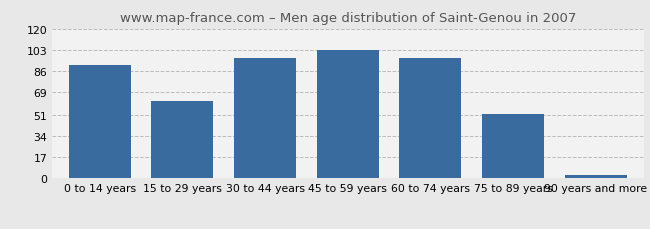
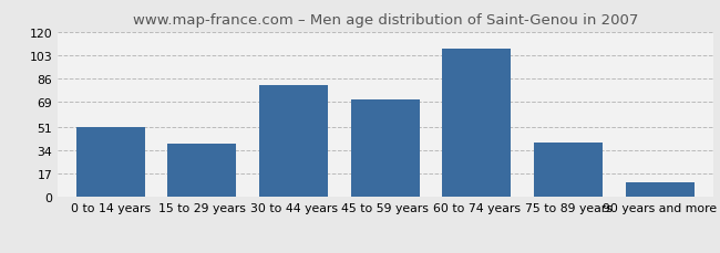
0 to 14 years: 91 -> 51
15 to 29 years: 62 -> 39
30 to 44 years: 97 -> 81
45 to 59 years: 103 -> 71
60 to 74 years: 97 -> 108
75 to 89 years: 52 -> 40
90 years and more: 3 -> 11
